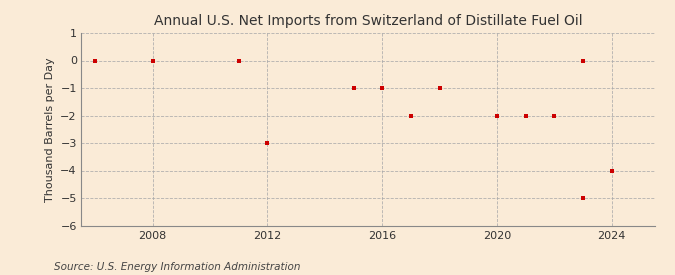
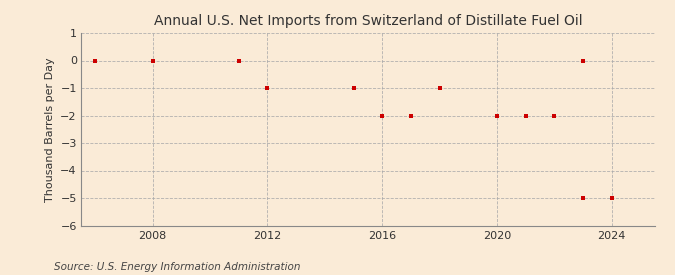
2012: -3 -> -1
2016: -1 -> -2
2024: -4 -> -5
